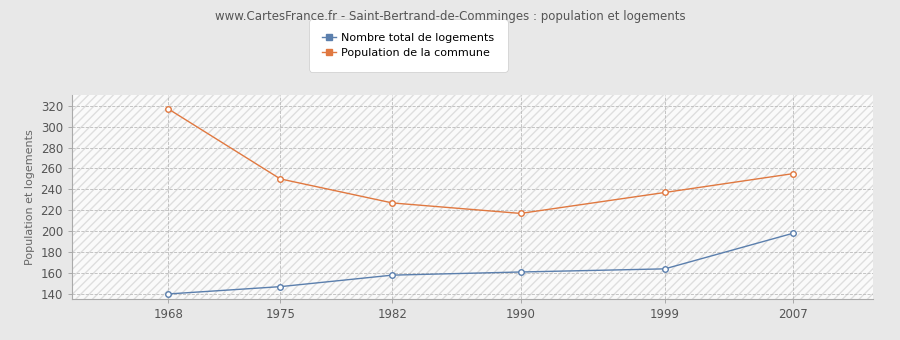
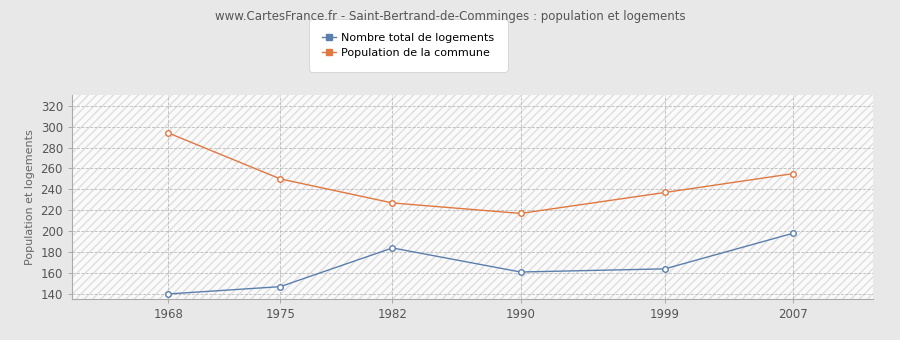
Population de la commune/1968: 317 -> 294
Nombre total de logements/1982: 158 -> 184
